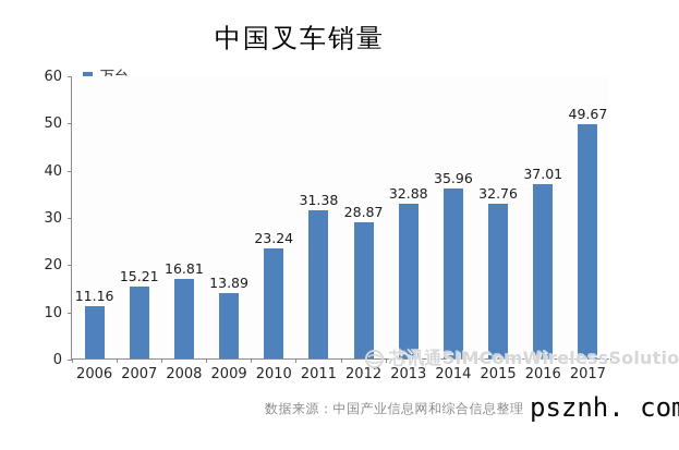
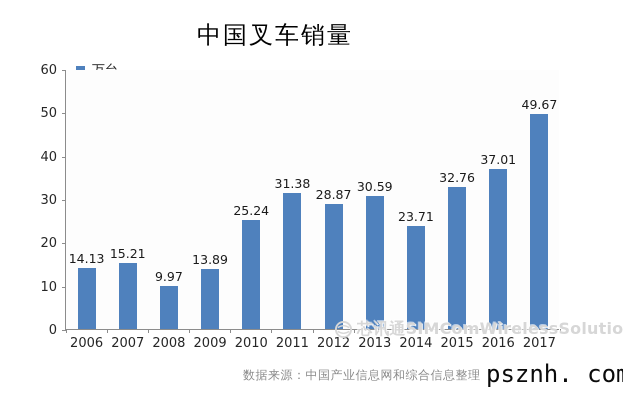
2006: 11.16 -> 14.13
2008: 16.81 -> 9.97
2010: 23.24 -> 25.24
2013: 32.88 -> 30.59
2014: 35.96 -> 23.71
